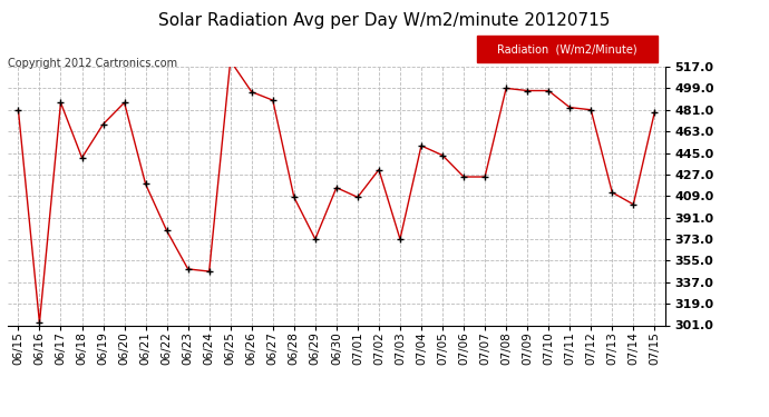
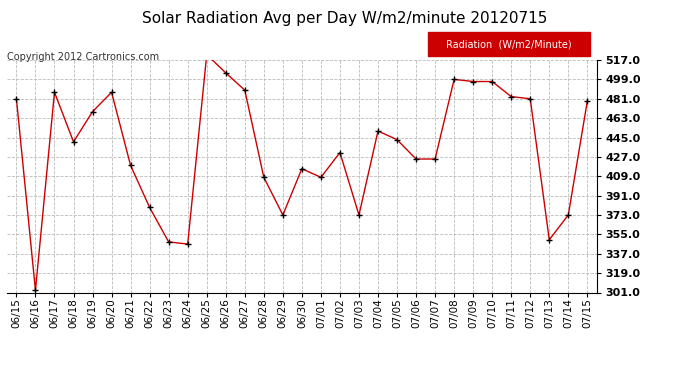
06/26: 496 -> 505
07/13: 412 -> 350
07/14: 402 -> 373
